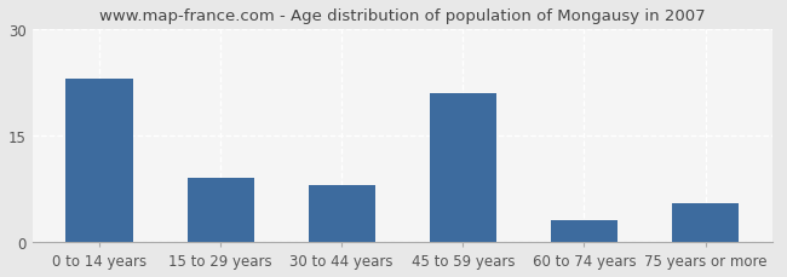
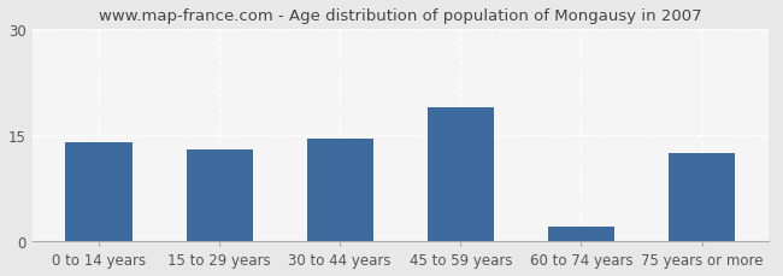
0 to 14 years: 23.0 -> 14.0
15 to 29 years: 9.0 -> 13.0
30 to 44 years: 8.0 -> 14.5
45 to 59 years: 21.0 -> 19.0
60 to 74 years: 3.0 -> 2.0
75 years or more: 5.4 -> 12.5
